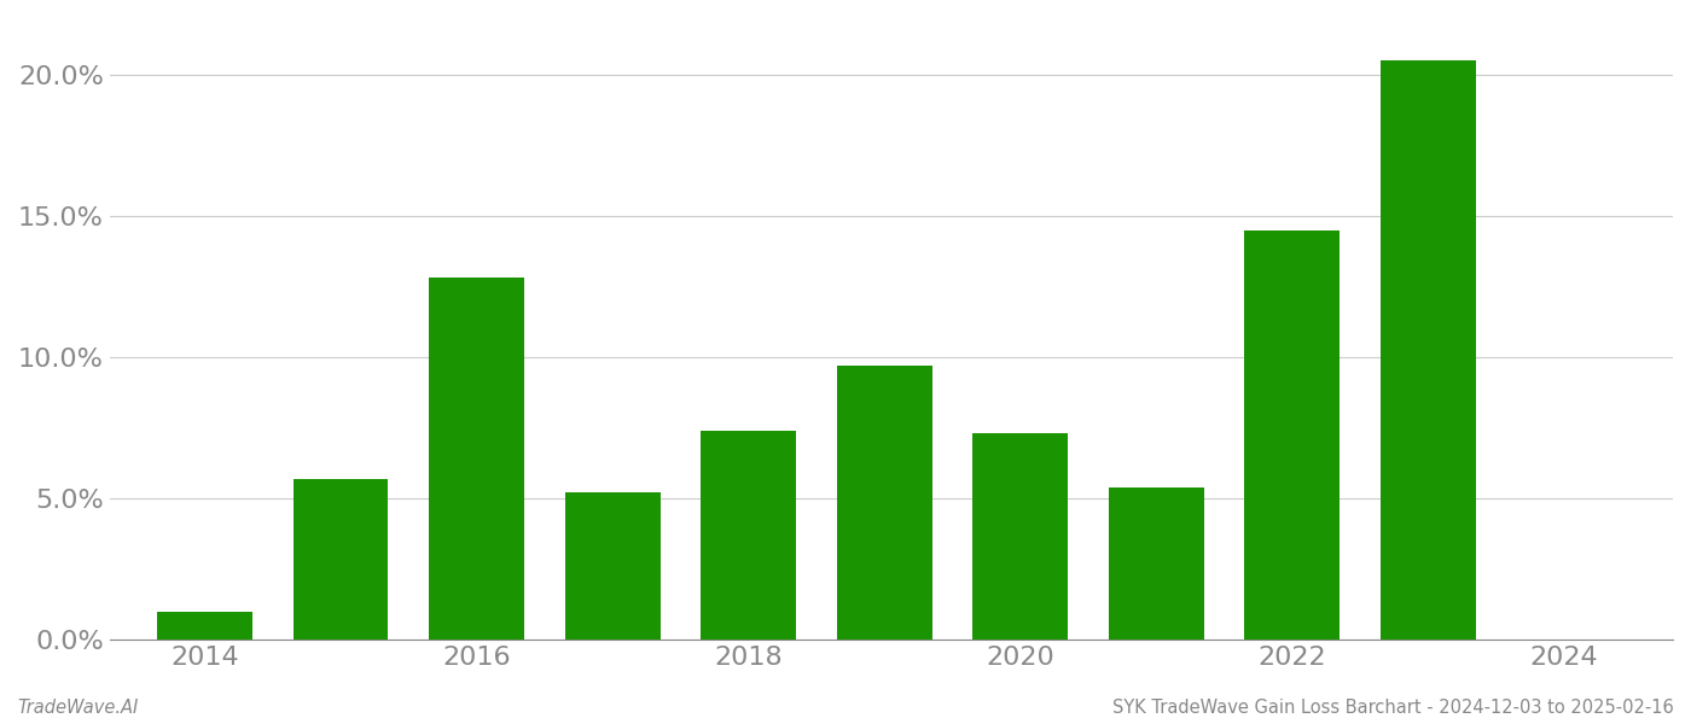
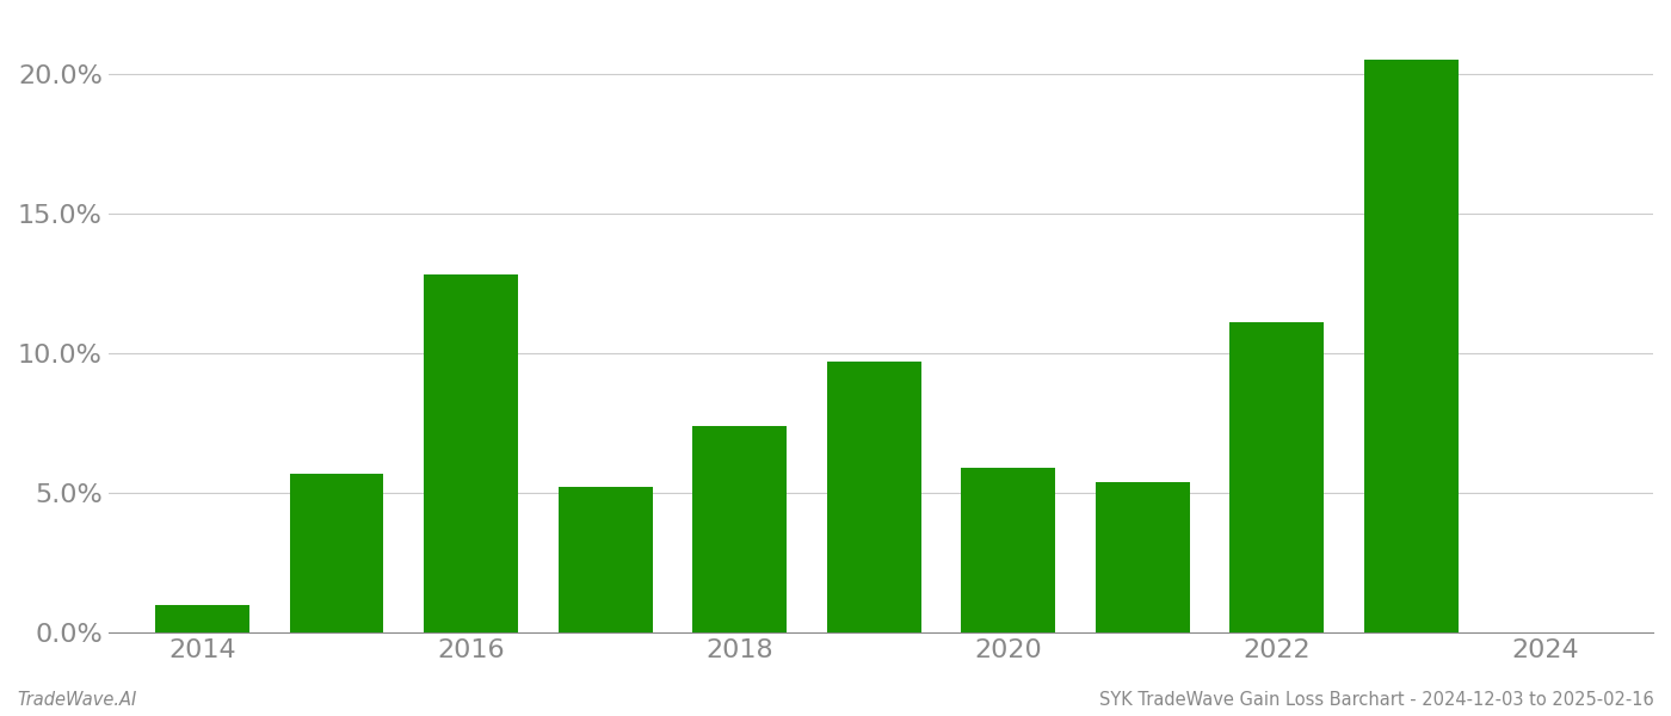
2020: 7.3% -> 5.9%
2022: 14.5% -> 11.1%
